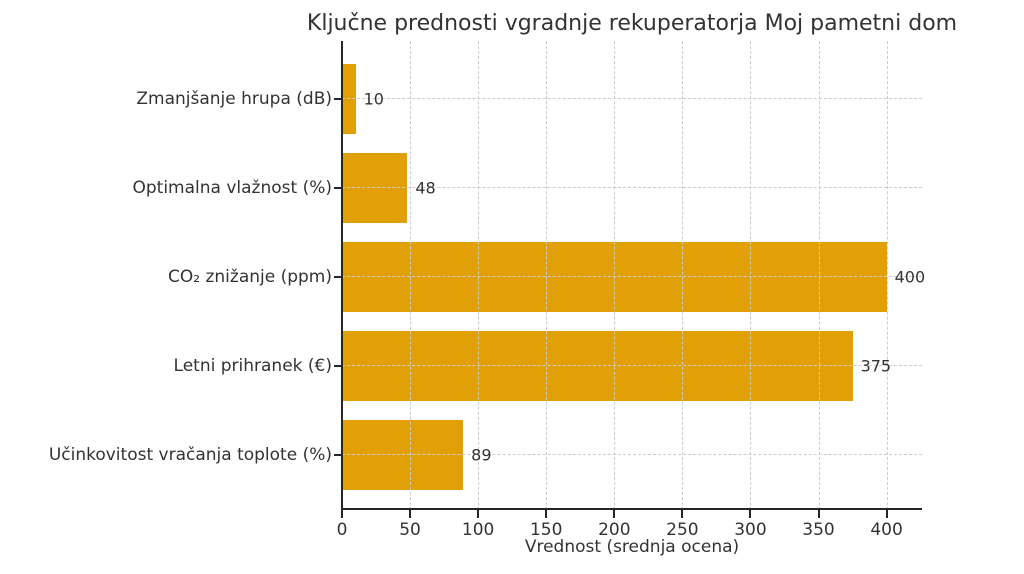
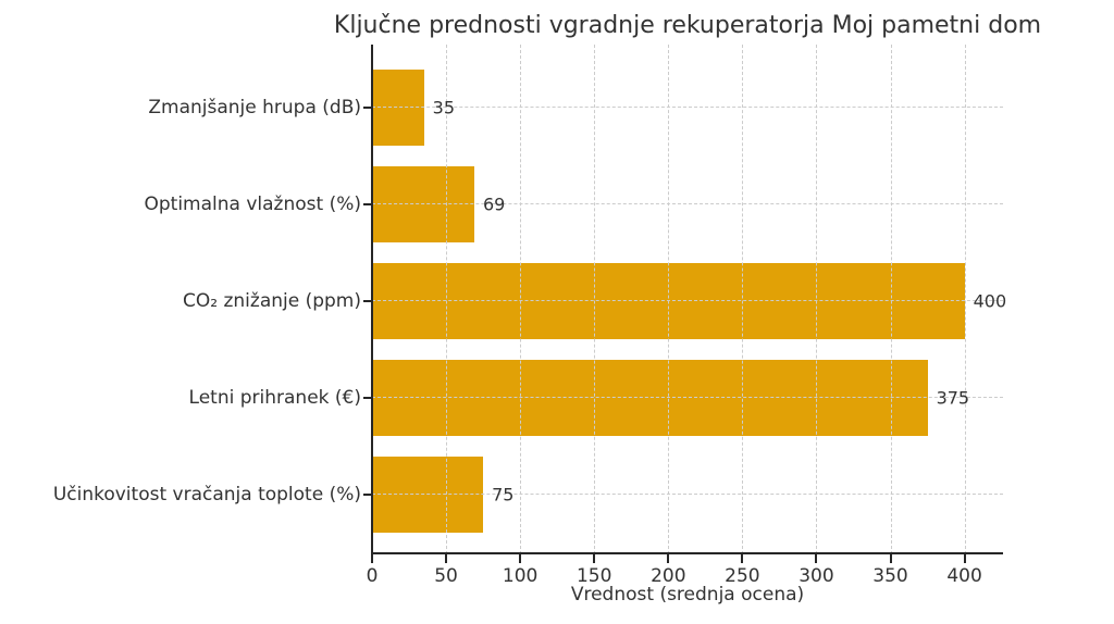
Zmanjšanje hrupa (dB): 10 -> 35
Optimalna vlažnost (%): 48 -> 69
Učinkovitost vračanja toplote (%): 89 -> 75
